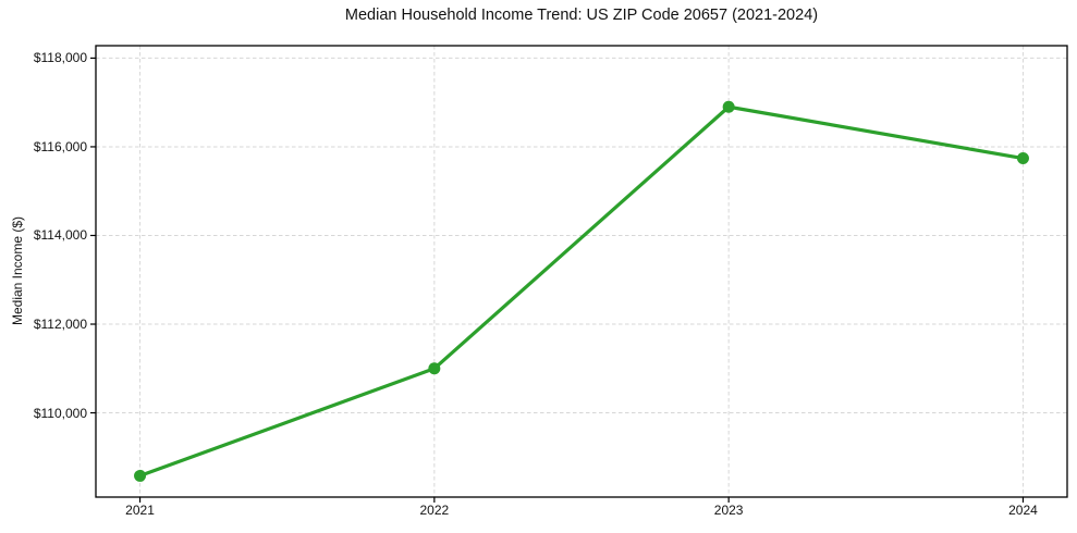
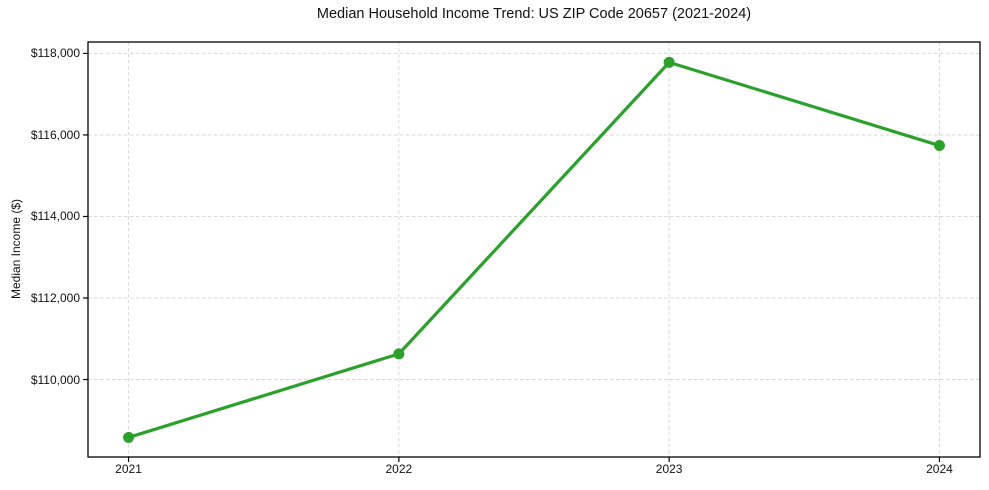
2022: $111000 -> $110600
2023: $116900 -> $117800
